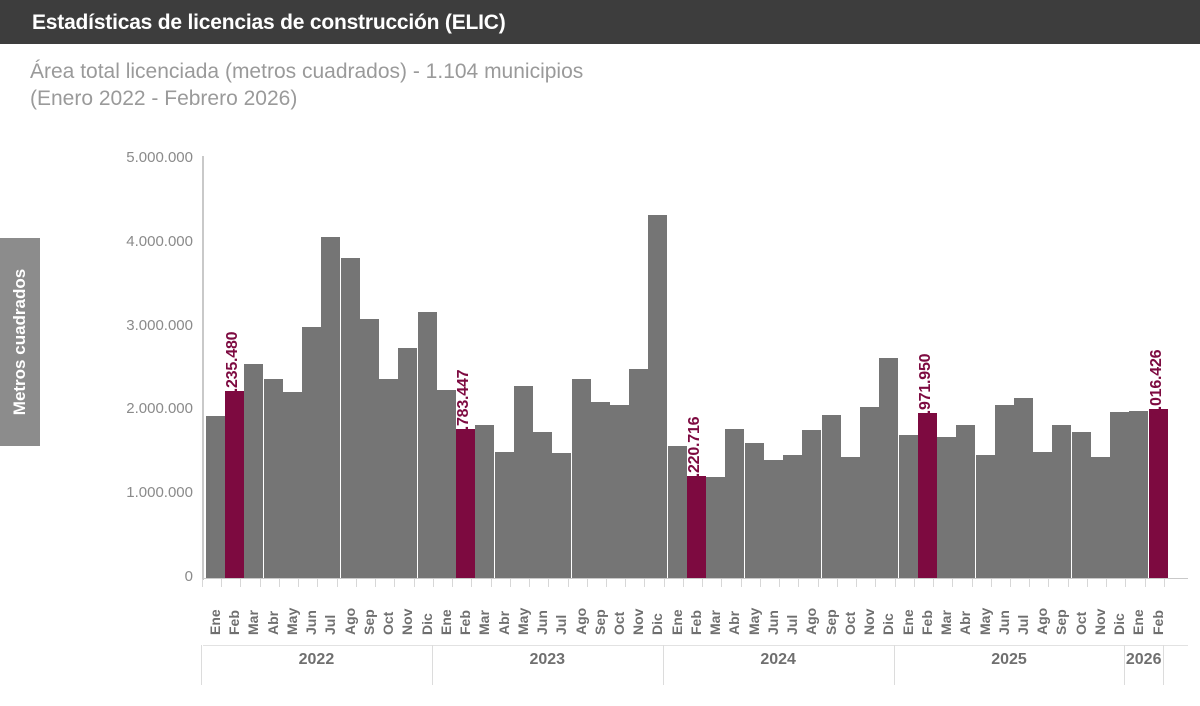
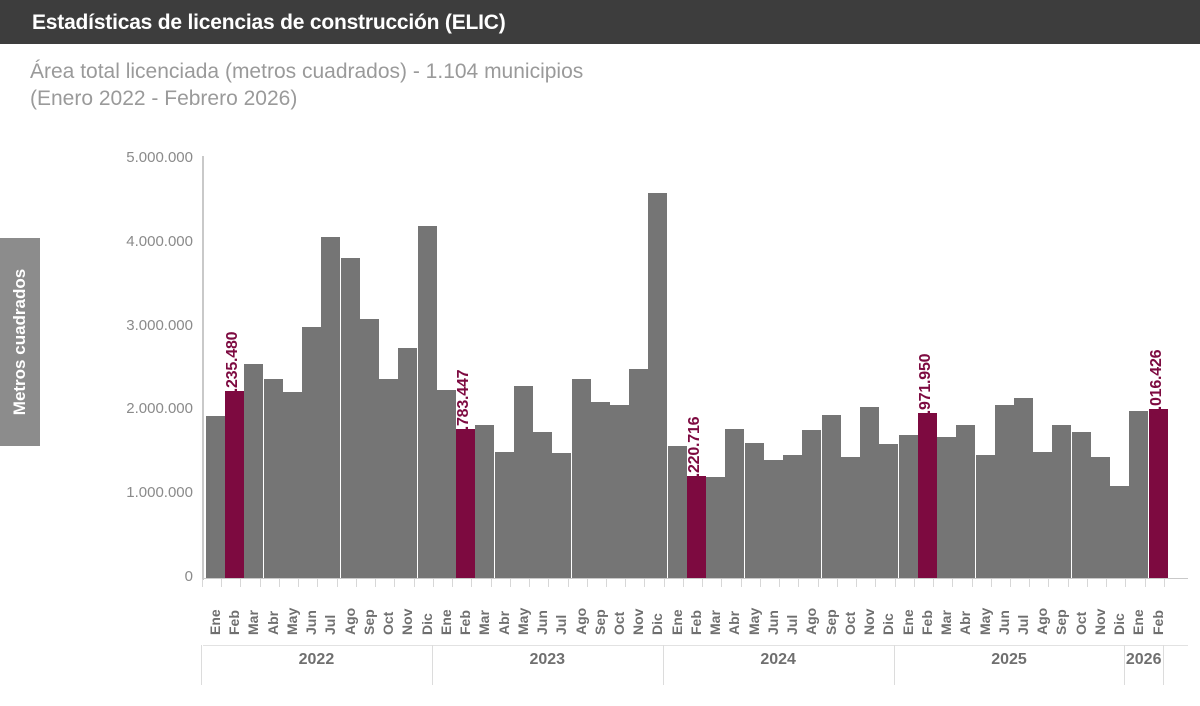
Dic 2022: 3200000 -> 4200000
Dic 2023: 4300000 -> 4600000
Dic 2024: 2600000 -> 1600000
Dic 2025: 2000000 -> 1100000
